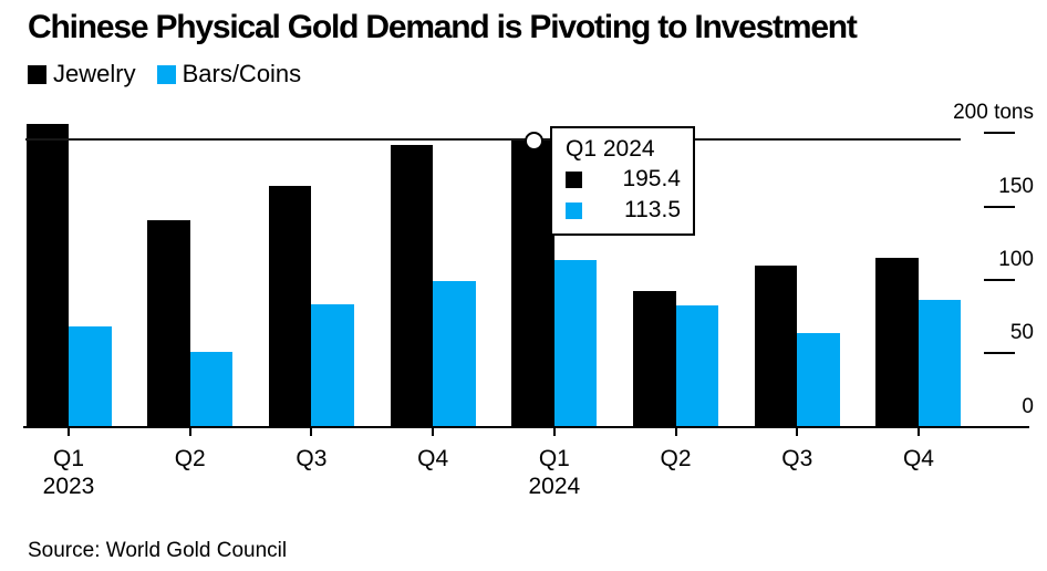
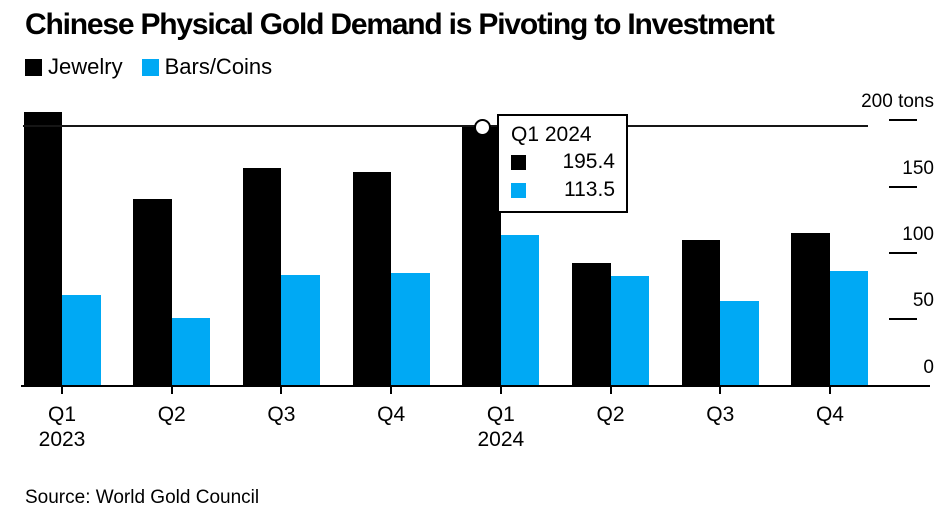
Jewelry/Q4 2023: 192 -> 161
Bars/Coins/Q4 2023: 99 -> 85
